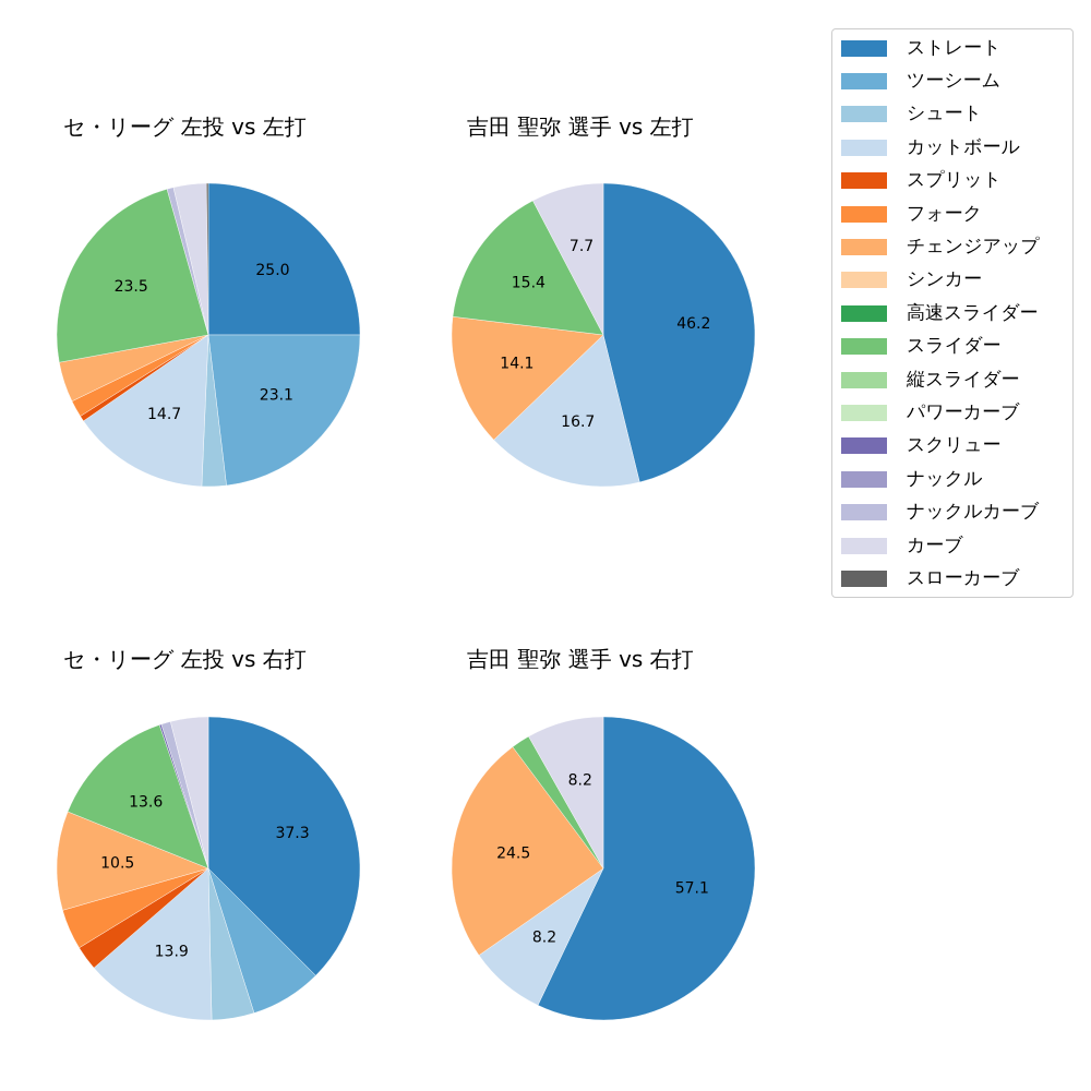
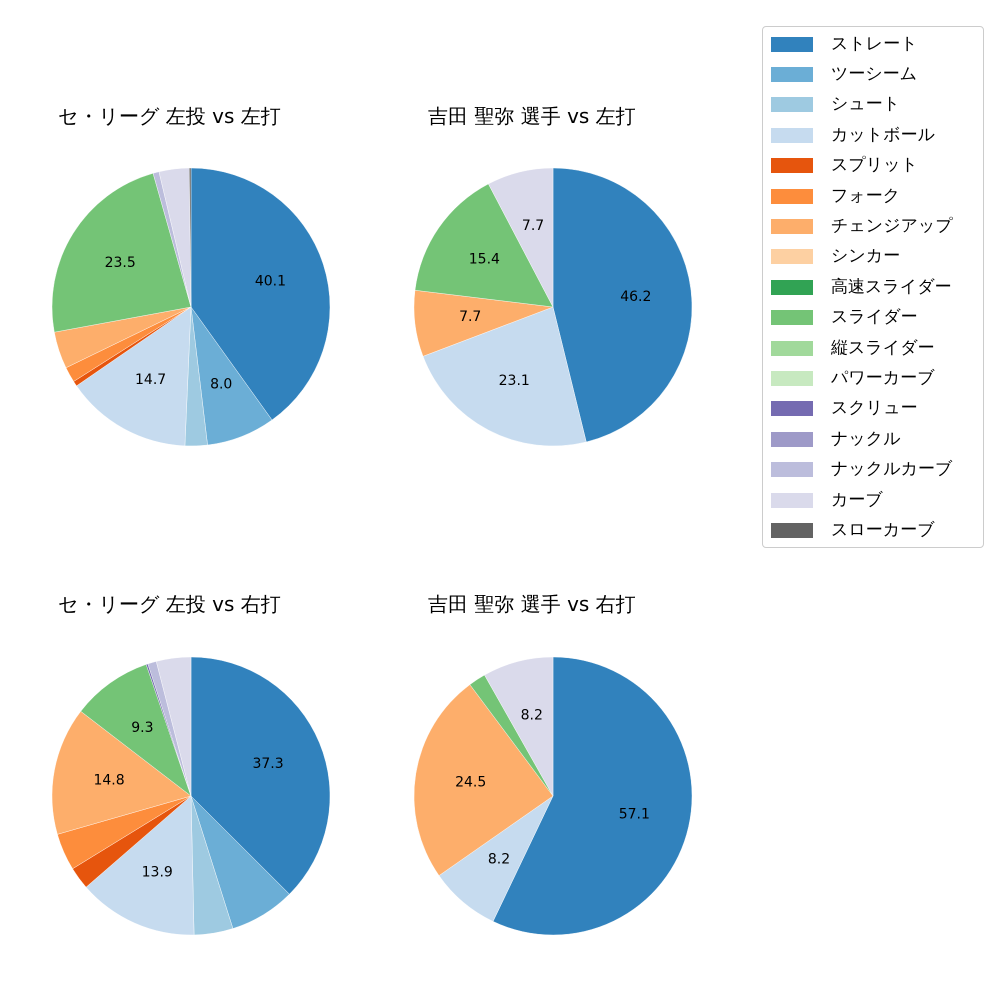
セ・リーグ 左投 vs 左打/ストレート: 25.0 -> 40.1
セ・リーグ 左投 vs 左打/ツーシーム: 23.1 -> 8.0
吉田 聖弥 選手 vs 左打/カットボール: 16.7 -> 23.1
吉田 聖弥 選手 vs 左打/チェンジアップ: 14.1 -> 7.7
セ・リーグ 左投 vs 右打/チェンジアップ: 10.5 -> 14.8
セ・リーグ 左投 vs 右打/スライダー: 13.6 -> 9.3
